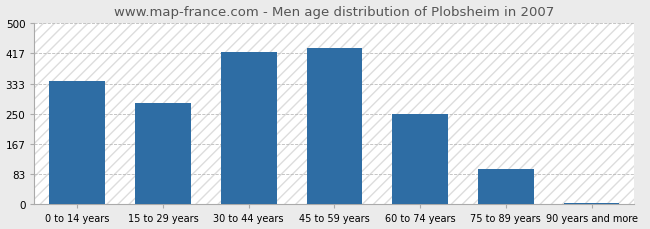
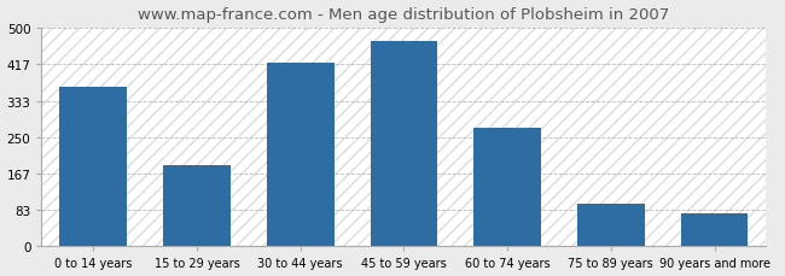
0 to 14 years: 340 -> 365
15 to 29 years: 278 -> 185
45 to 59 years: 432 -> 470
60 to 74 years: 250 -> 270
90 years and more: 5 -> 75
